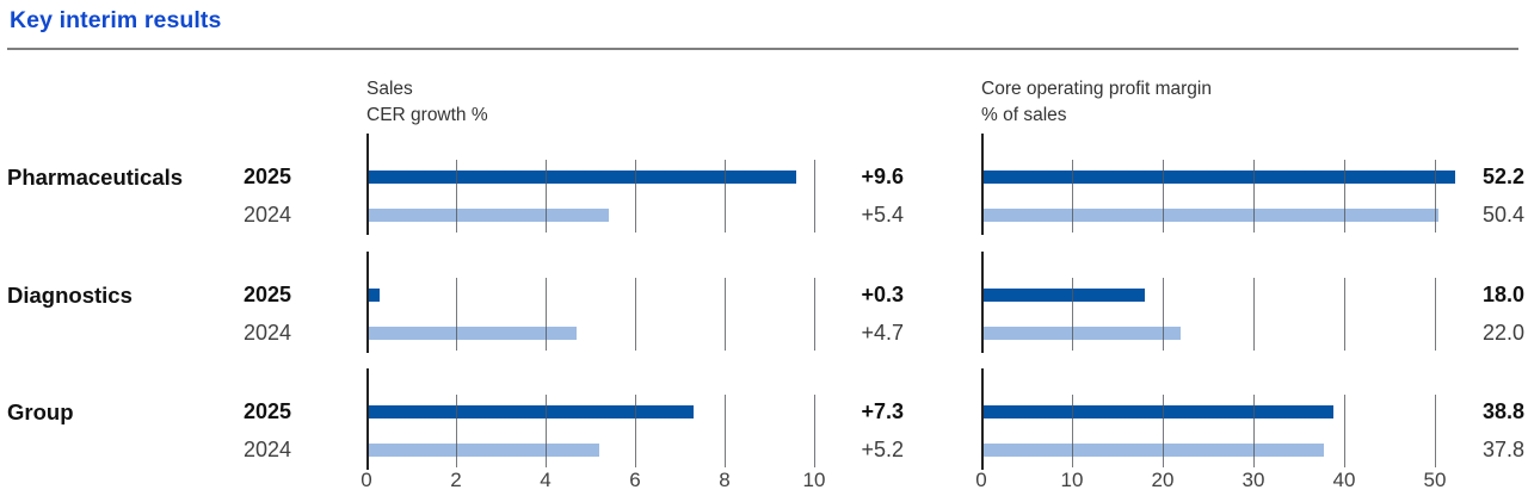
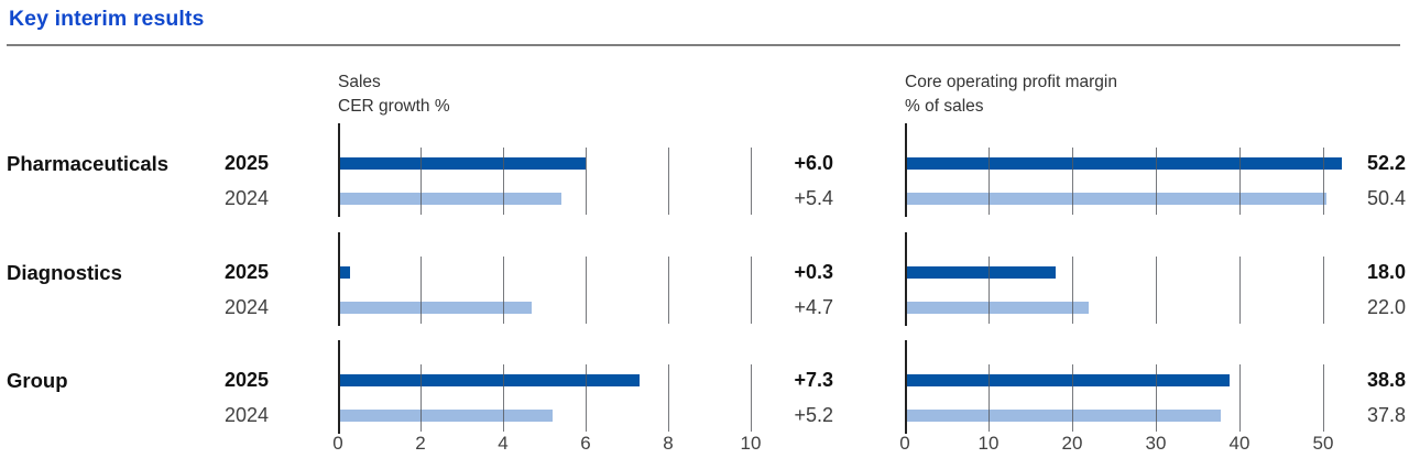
Sales/2025/Pharmaceuticals: +9.6 -> +6.0
